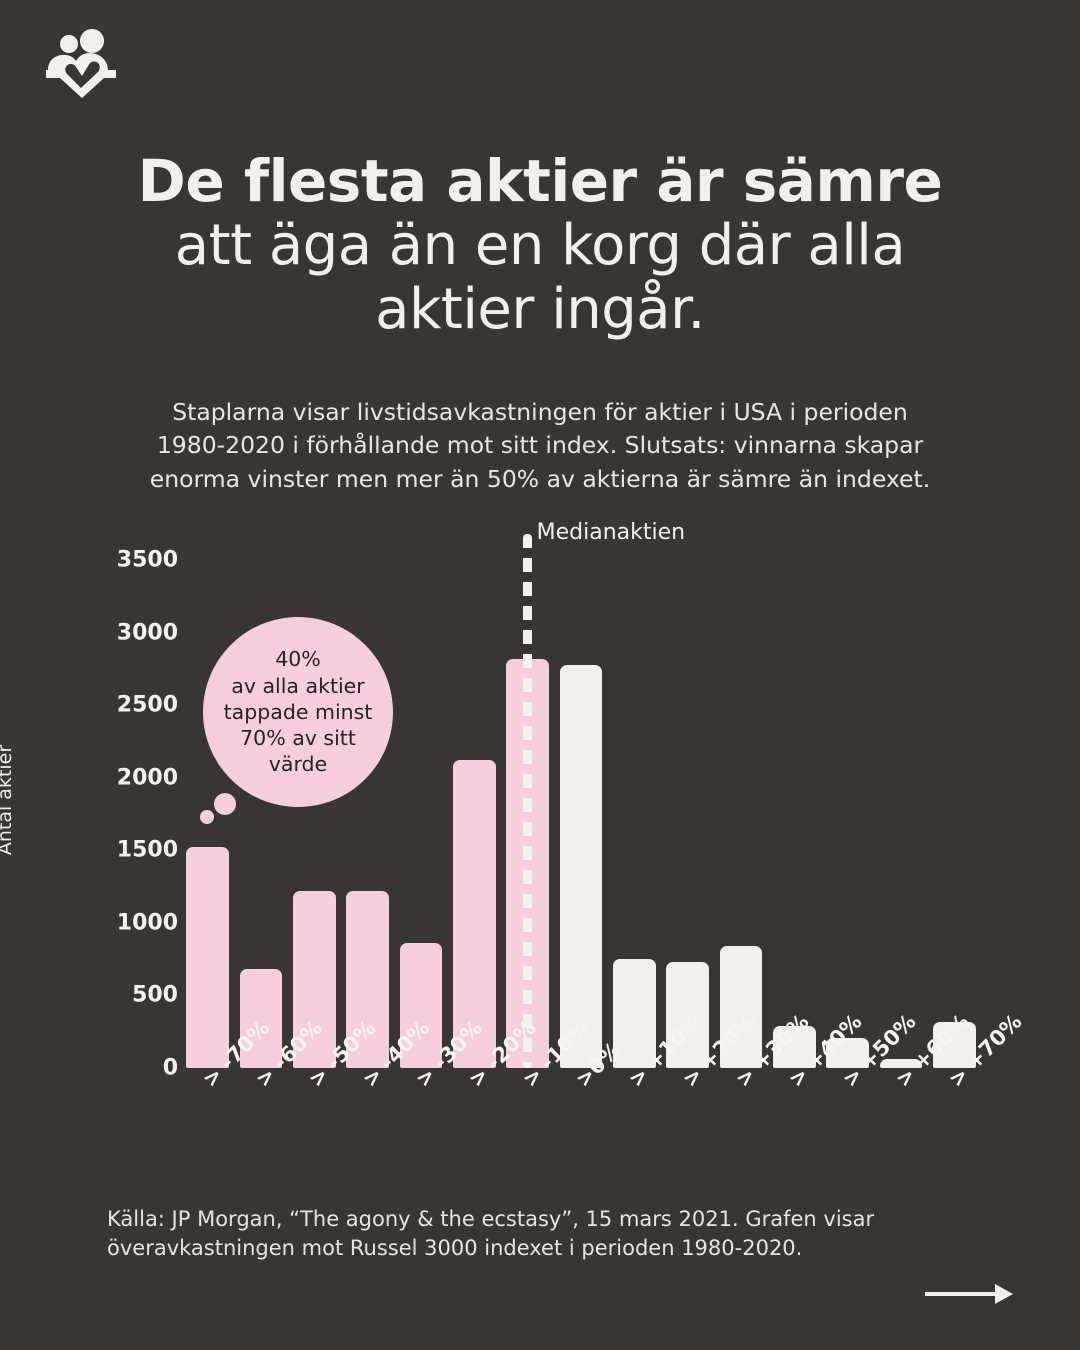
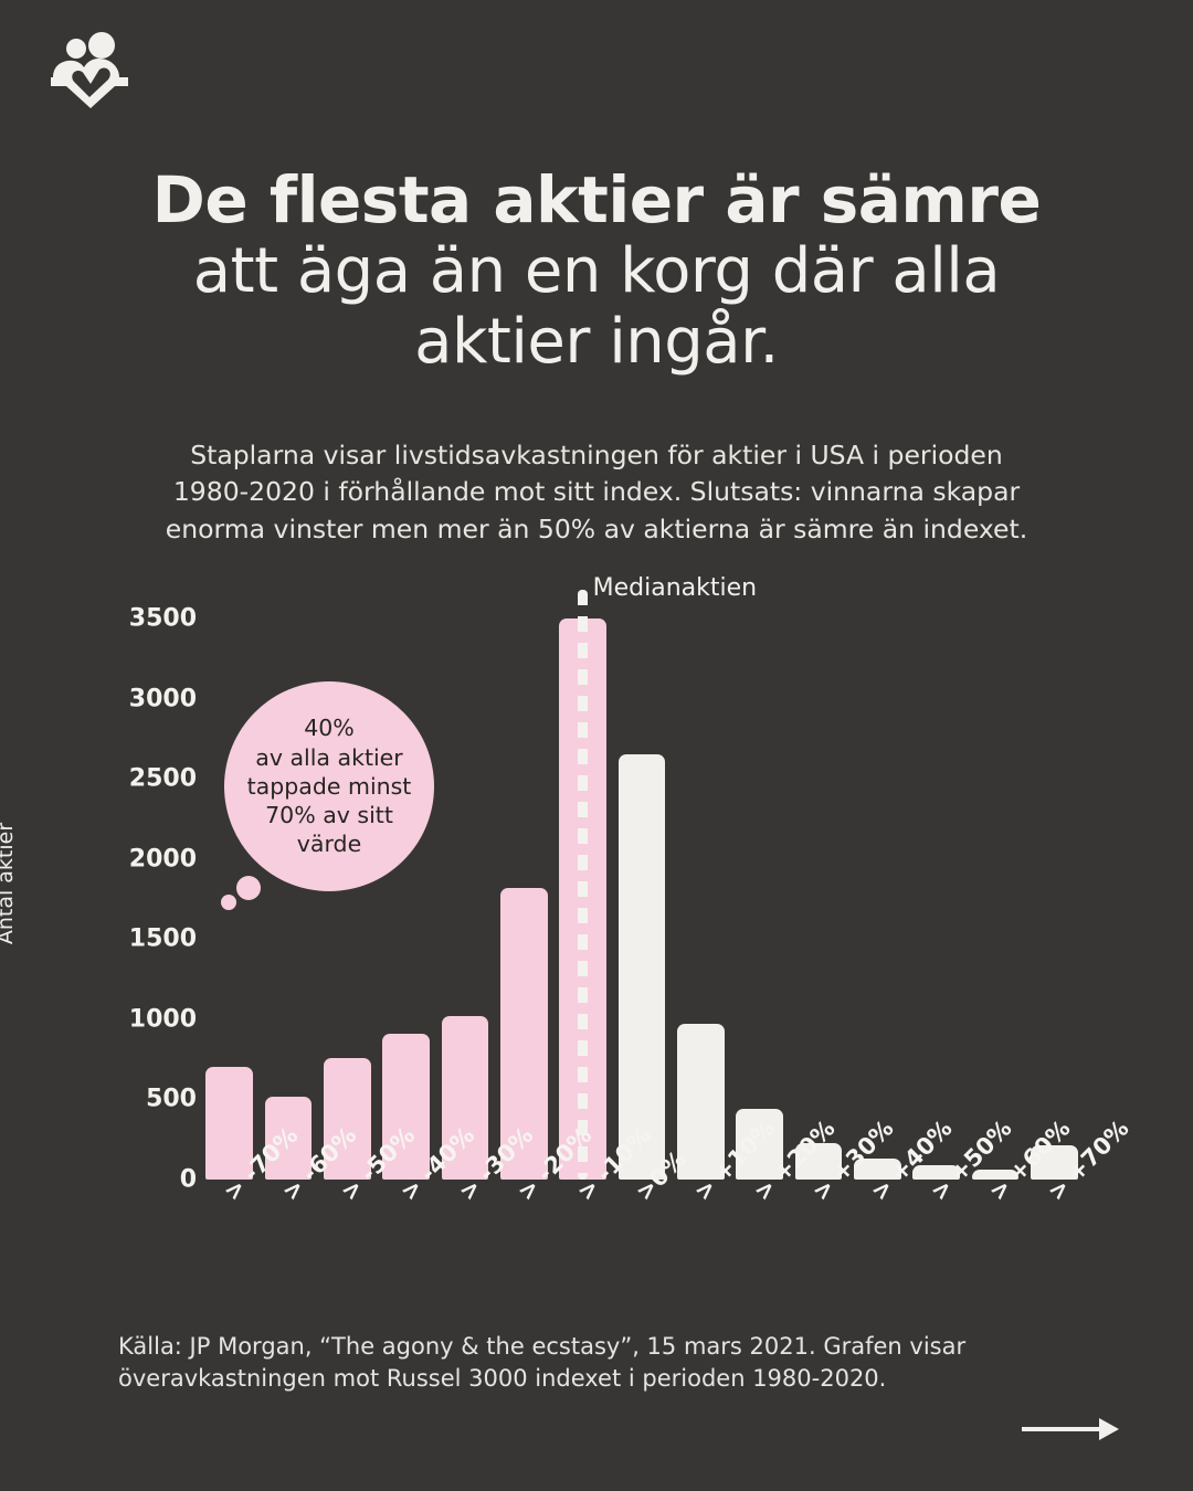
> -70%: 1520 -> 700
> -60%: 680 -> 520
> -50%: 1220 -> 760
> -40%: 1220 -> 910
> -30%: 860 -> 1020
> -20%: 2120 -> 1820
> -10%: 2820 -> 3500
>0%: 2780 -> 2650
> +10%: 750 -> 970
> +20%: 730 -> 440
> +30%: 840 -> 230
> +40%: 290 -> 130
> +50%: 210 -> 90
> +70%: 320 -> 220
